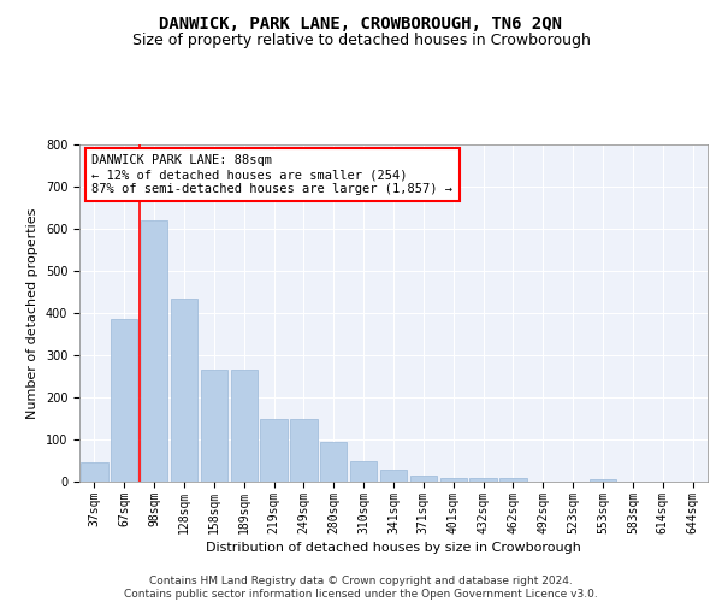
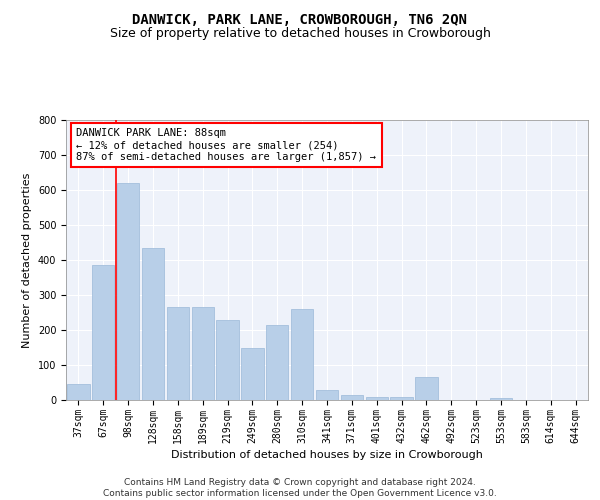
219sqm: 150 -> 230
280sqm: 95 -> 215
310sqm: 50 -> 260
462sqm: 10 -> 65
